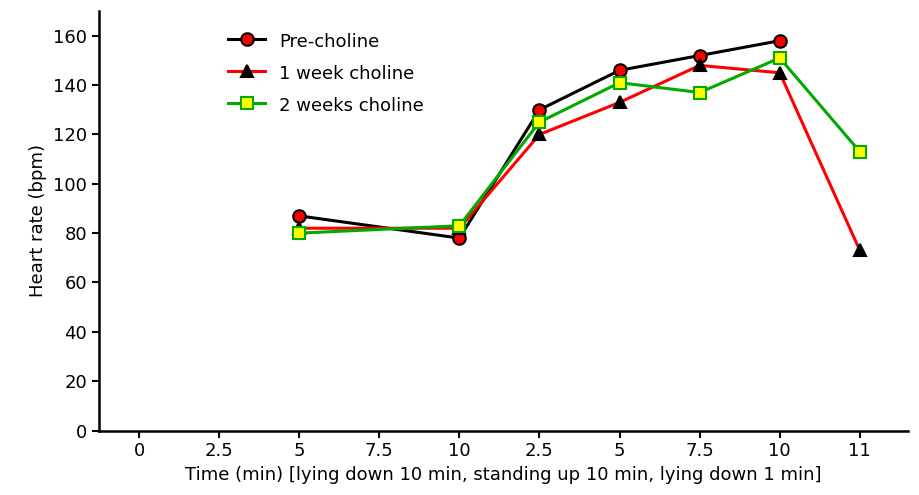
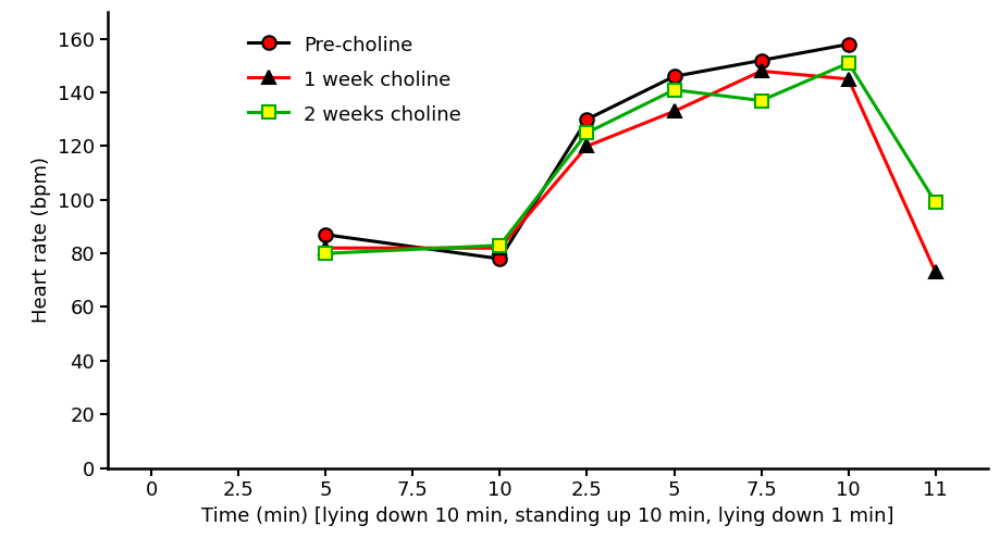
2 weeks choline/11: 113 -> 99
